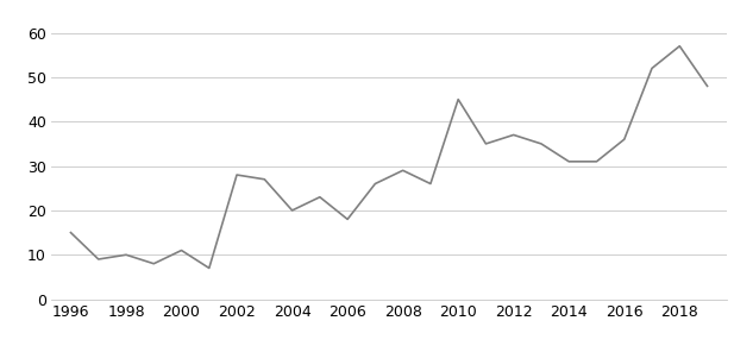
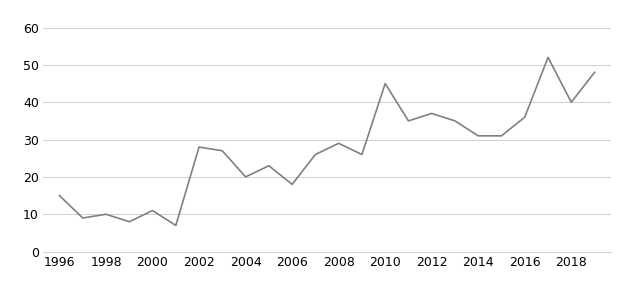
2018: 57 -> 40
